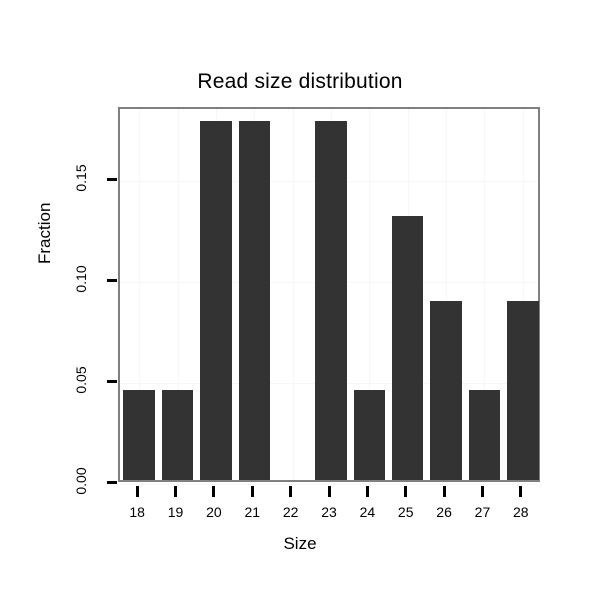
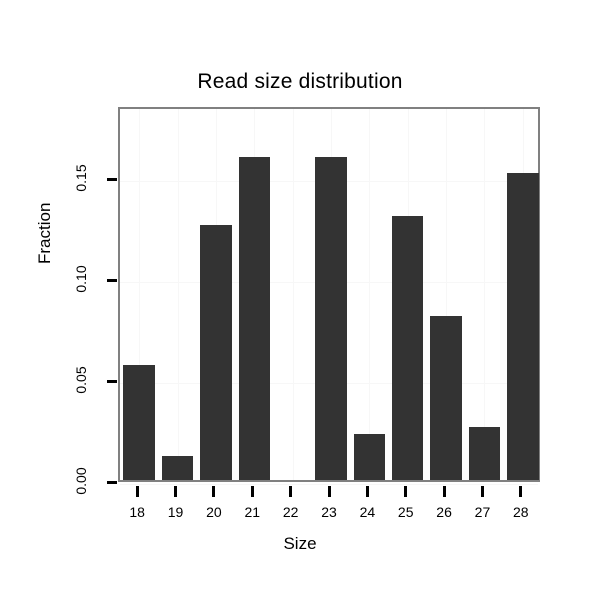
18: 0.044 -> 0.057
19: 0.044 -> 0.012
20: 0.177 -> 0.126
21: 0.177 -> 0.160
23: 0.177 -> 0.160
24: 0.044 -> 0.023
26: 0.088 -> 0.081
27: 0.044 -> 0.026
28: 0.088 -> 0.152
